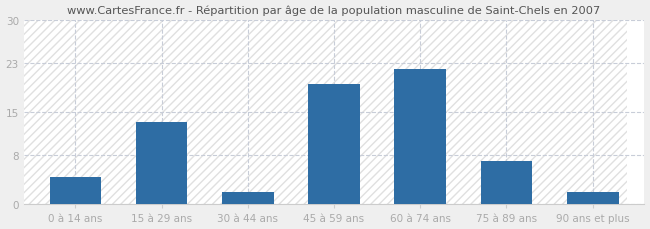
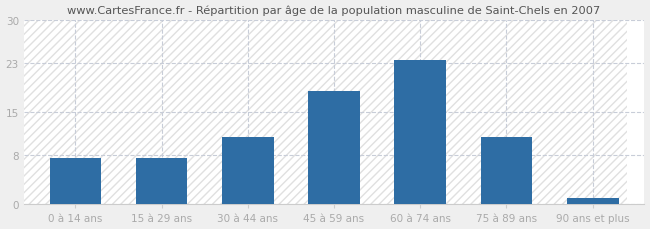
0 à 14 ans: 4.4 -> 7.5
15 à 29 ans: 13.4 -> 7.5
30 à 44 ans: 2.0 -> 11.0
45 à 59 ans: 19.6 -> 18.5
60 à 74 ans: 22.0 -> 23.5
75 à 89 ans: 7.0 -> 11.0
90 ans et plus: 2.0 -> 1.0
